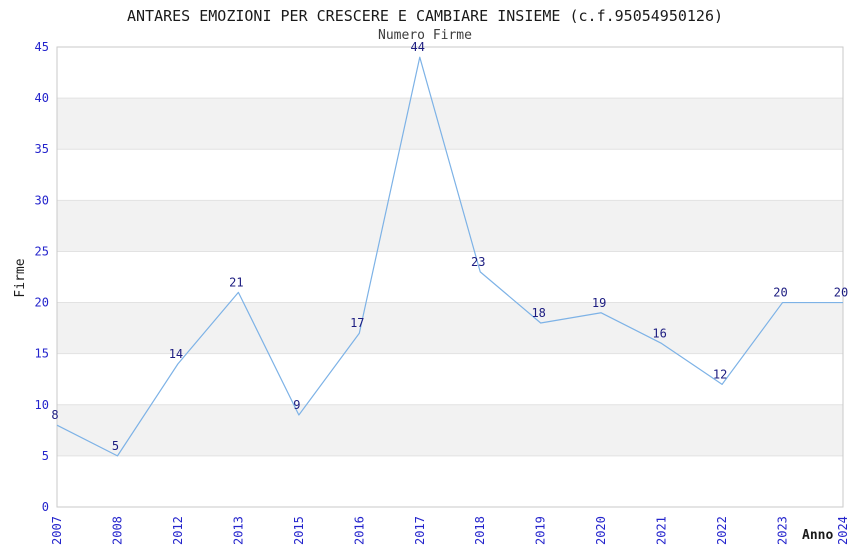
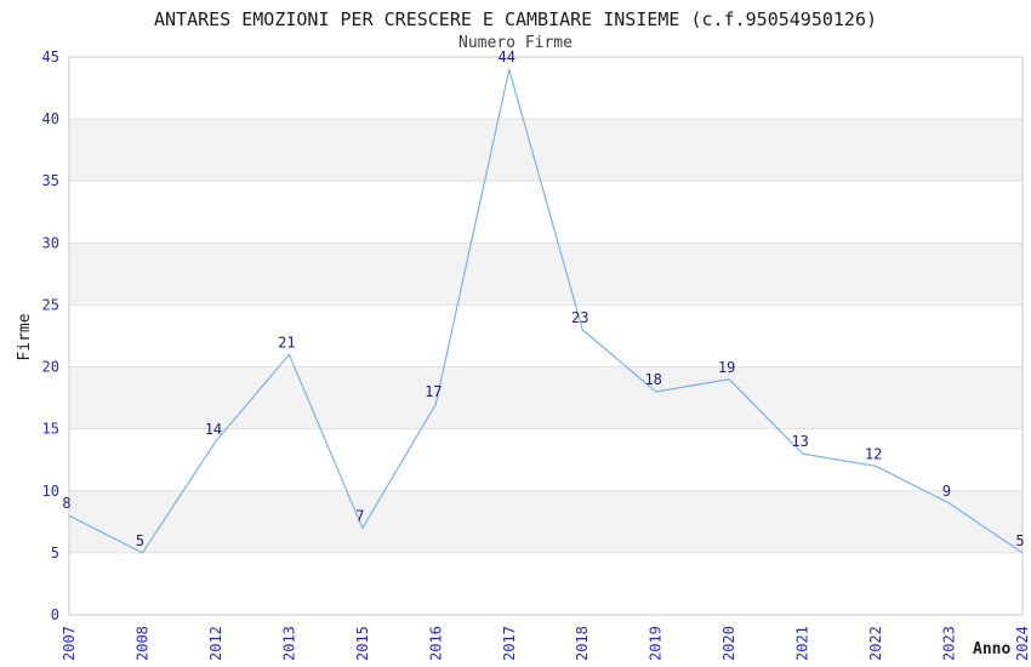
2015: 9 -> 7
2021: 16 -> 13
2023: 20 -> 9
2024: 20 -> 5
